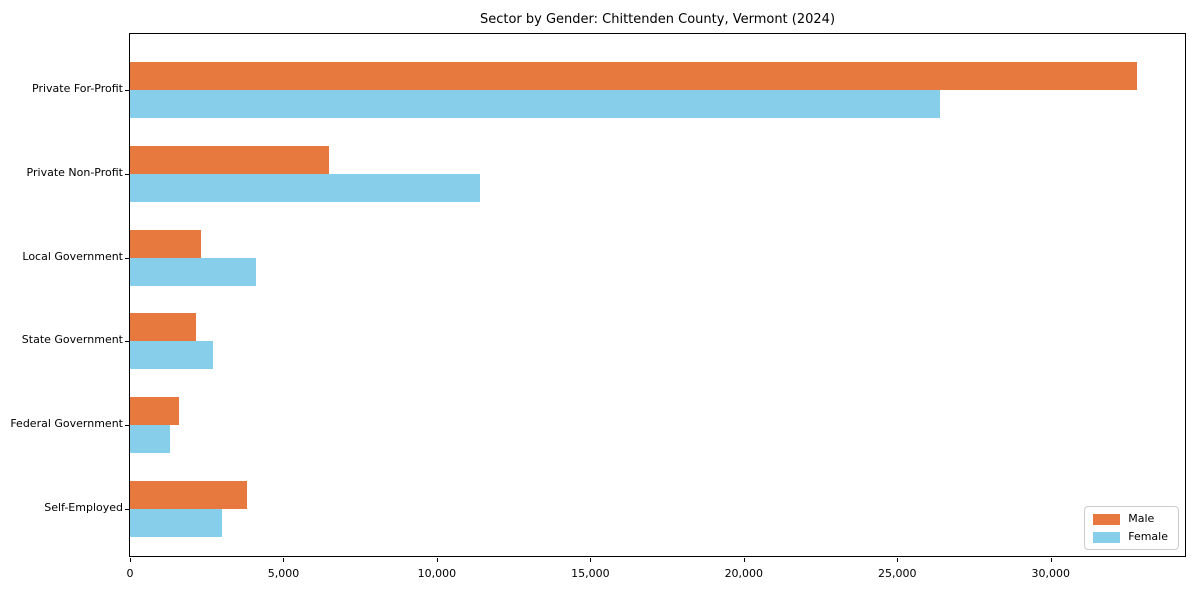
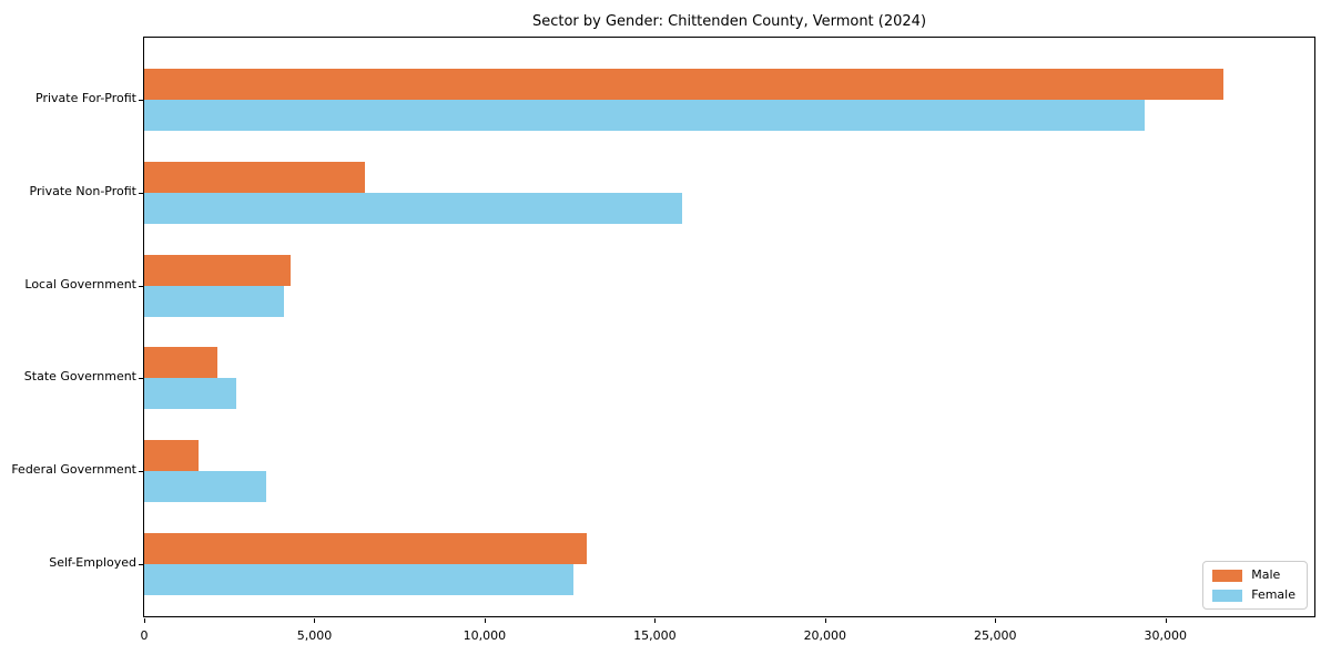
Male/Private For-Profit: 32800 -> 31700
Female/Private For-Profit: 26400 -> 29400
Female/Private Non-Profit: 11400 -> 15800
Male/Local Government: 2300 -> 4300
Female/Federal Government: 1300 -> 3600
Male/Self-Employed: 3800 -> 13000
Female/Self-Employed: 3000 -> 12600
